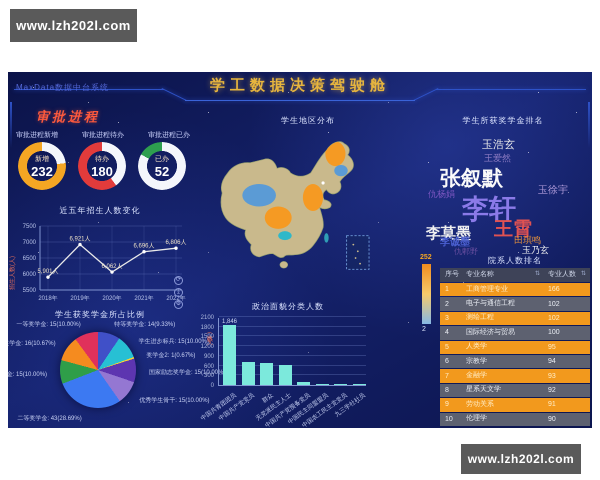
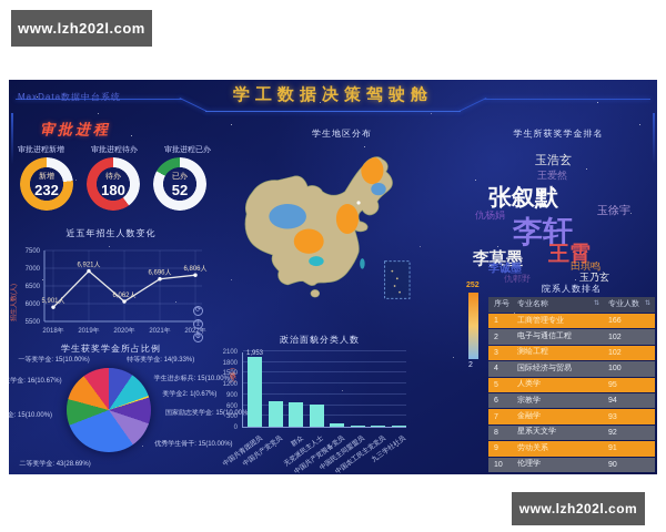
政治面貌分类人数/中国共青团团员: 1,846 -> 1,953
